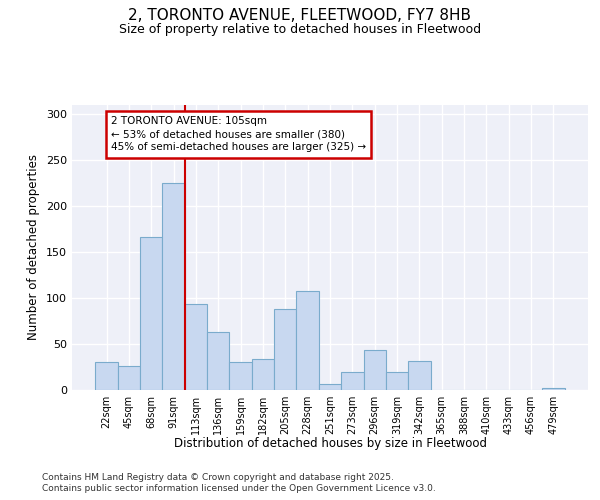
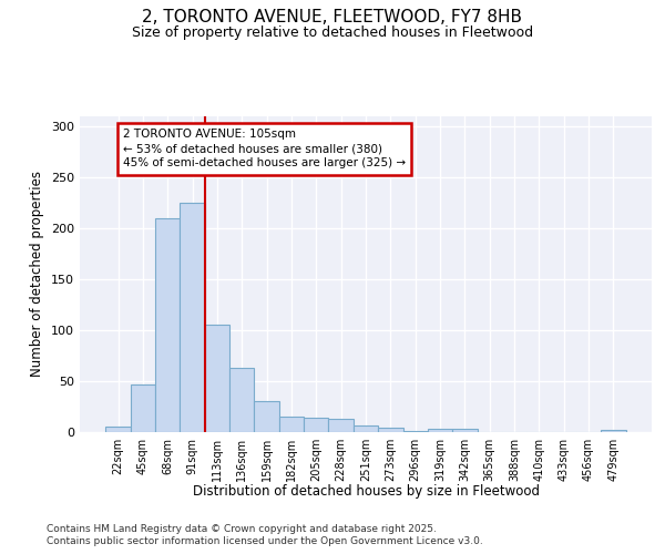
22sqm: 30 -> 5
45sqm: 26 -> 47
68sqm: 166 -> 210
113sqm: 94 -> 105
182sqm: 34 -> 15
205sqm: 88 -> 14
228sqm: 108 -> 13
273sqm: 20 -> 4
296sqm: 44 -> 1
319sqm: 20 -> 3
342sqm: 32 -> 3
